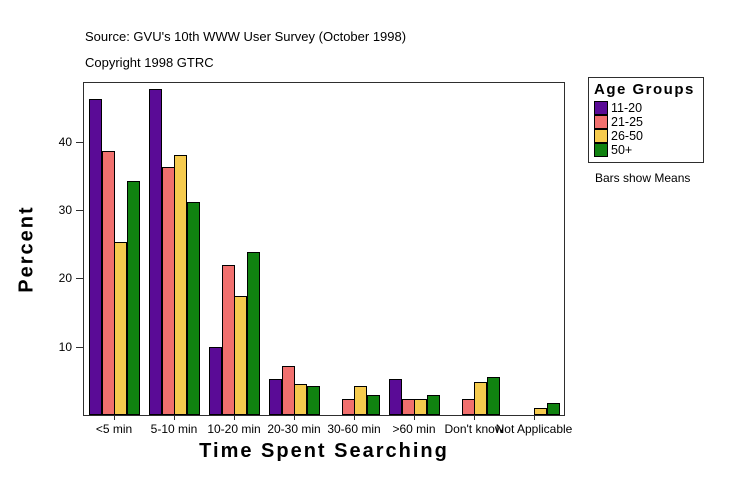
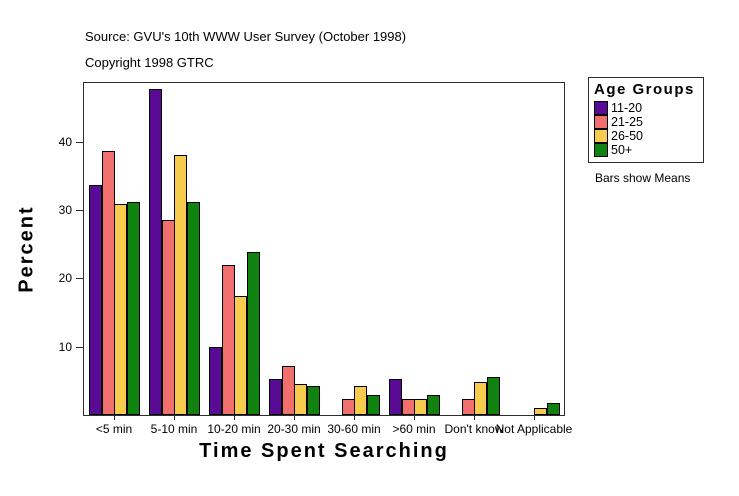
11-20/<5 min: 46 -> 33
26-50/<5 min: 25 -> 31
50+/<5 min: 34 -> 31
21-25/5-10 min: 36 -> 28
